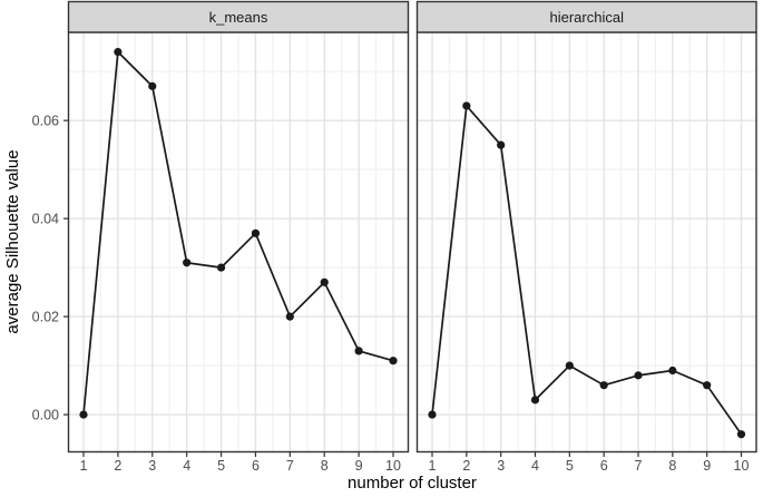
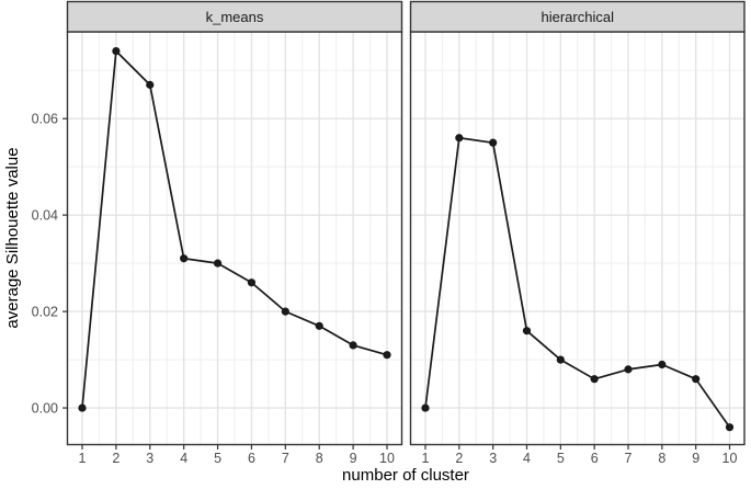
hierarchical/2: 0.063 -> 0.056
hierarchical/4: 0.003 -> 0.016
k_means/6: 0.037 -> 0.026
k_means/8: 0.027 -> 0.017
